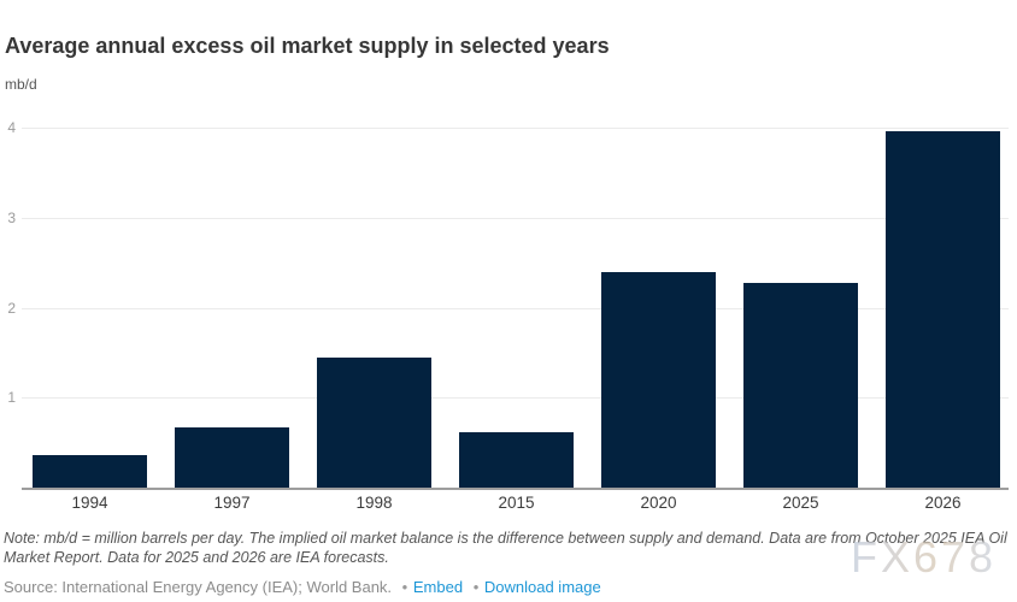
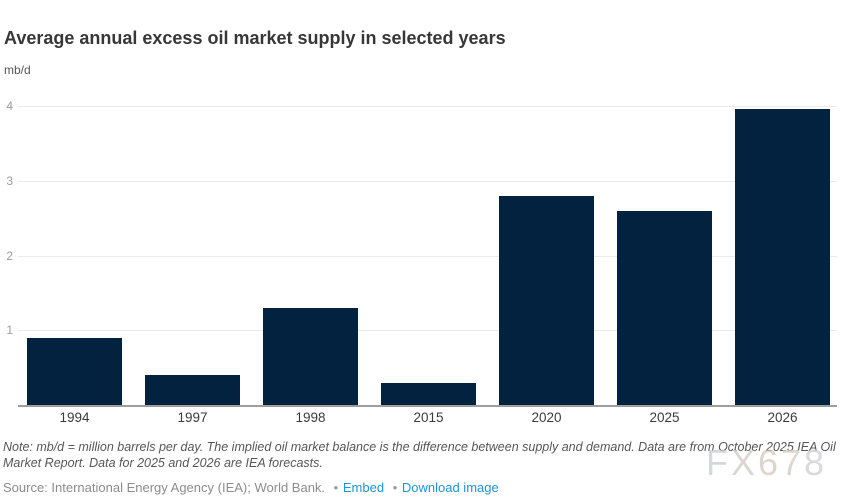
1994: 0.4 -> 0.9
1997: 0.7 -> 0.4
1998: 1.4 -> 1.3
2015: 0.6 -> 0.3
2020: 2.4 -> 2.8
2025: 2.3 -> 2.6
